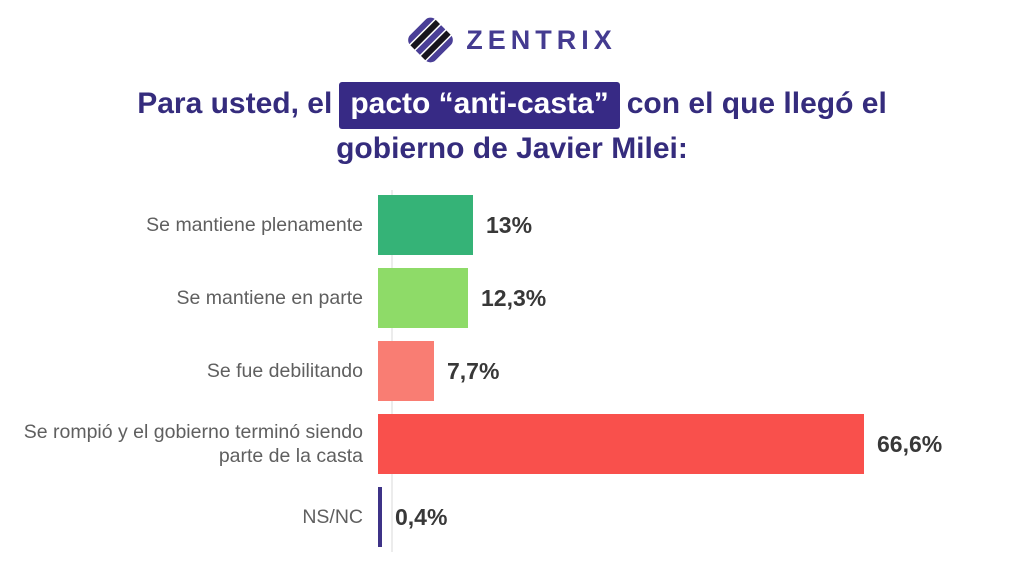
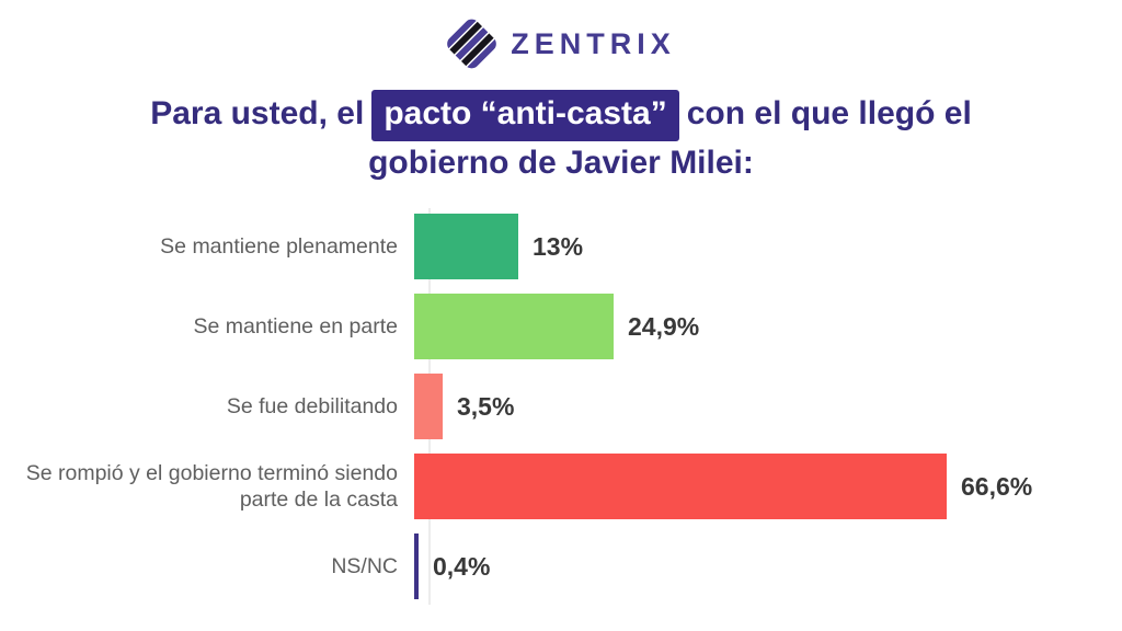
Se mantiene en parte: 12,3% -> 24,9%
Se fue debilitando: 7,7% -> 3,5%
